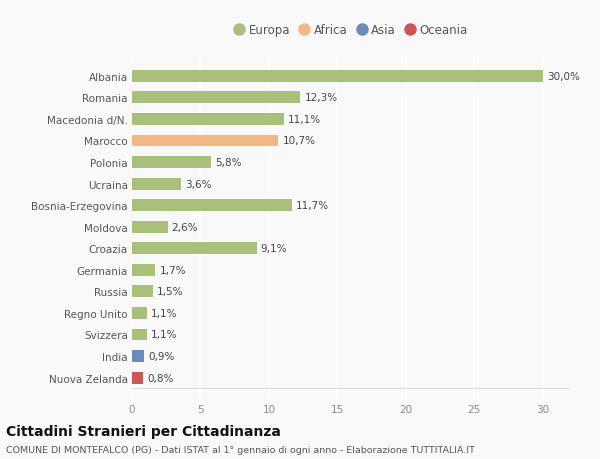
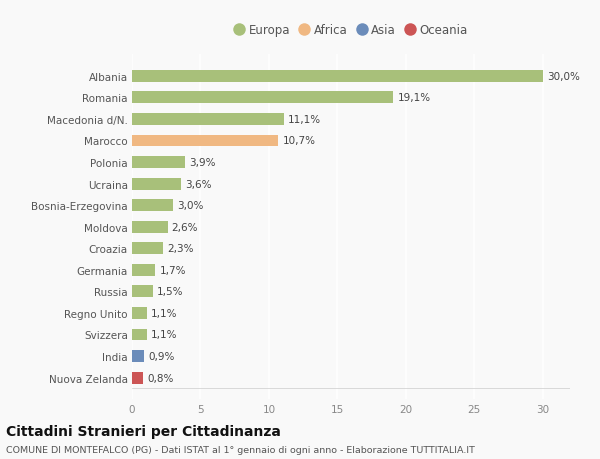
Romania: 12,3% -> 19,1%
Polonia: 5,8% -> 3,9%
Bosnia-Erzegovina: 11,7% -> 3,0%
Croazia: 9,1% -> 2,3%
